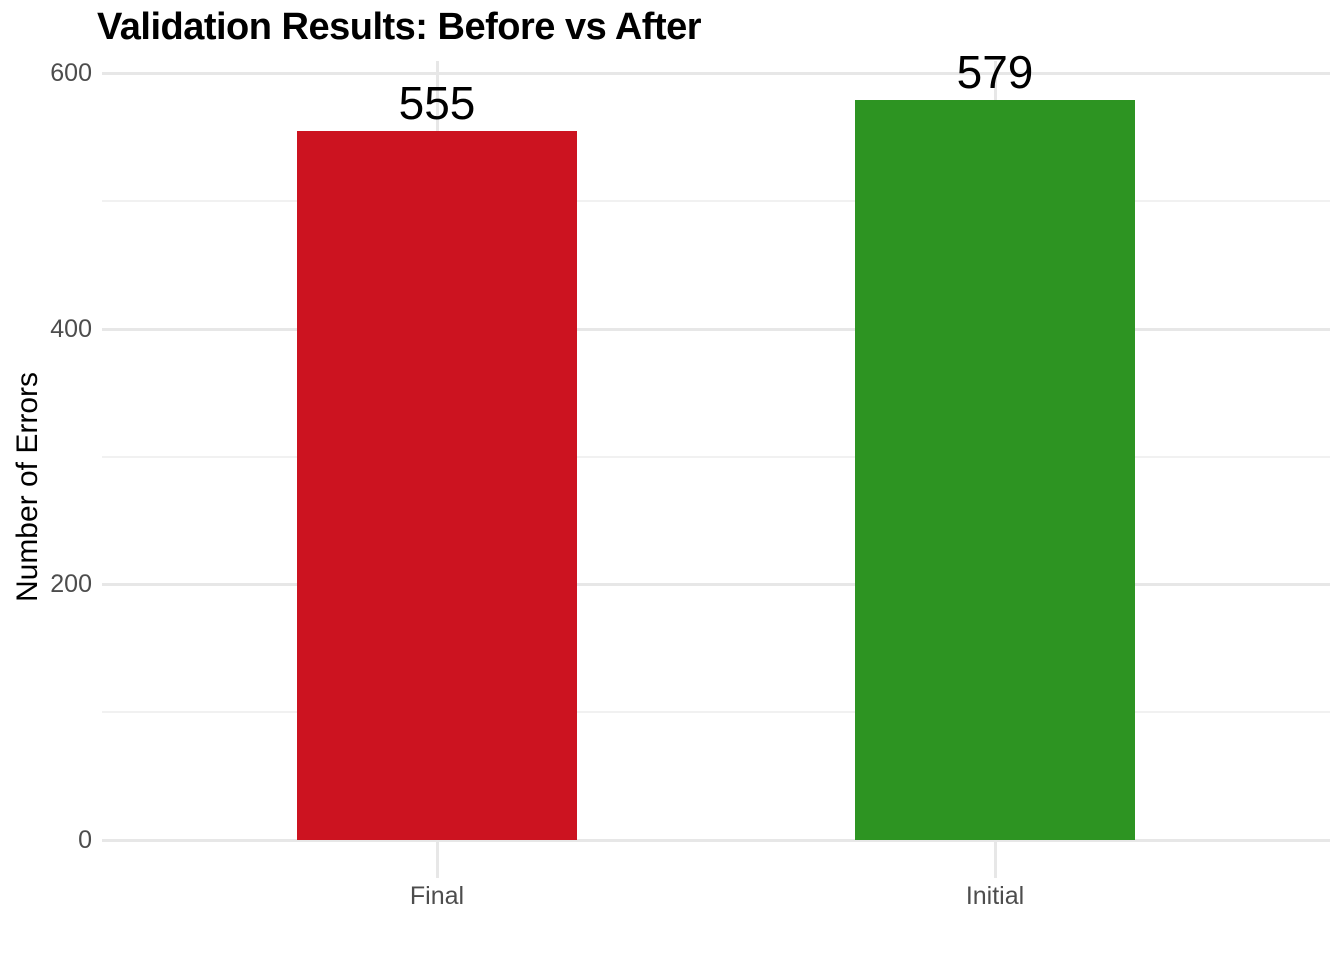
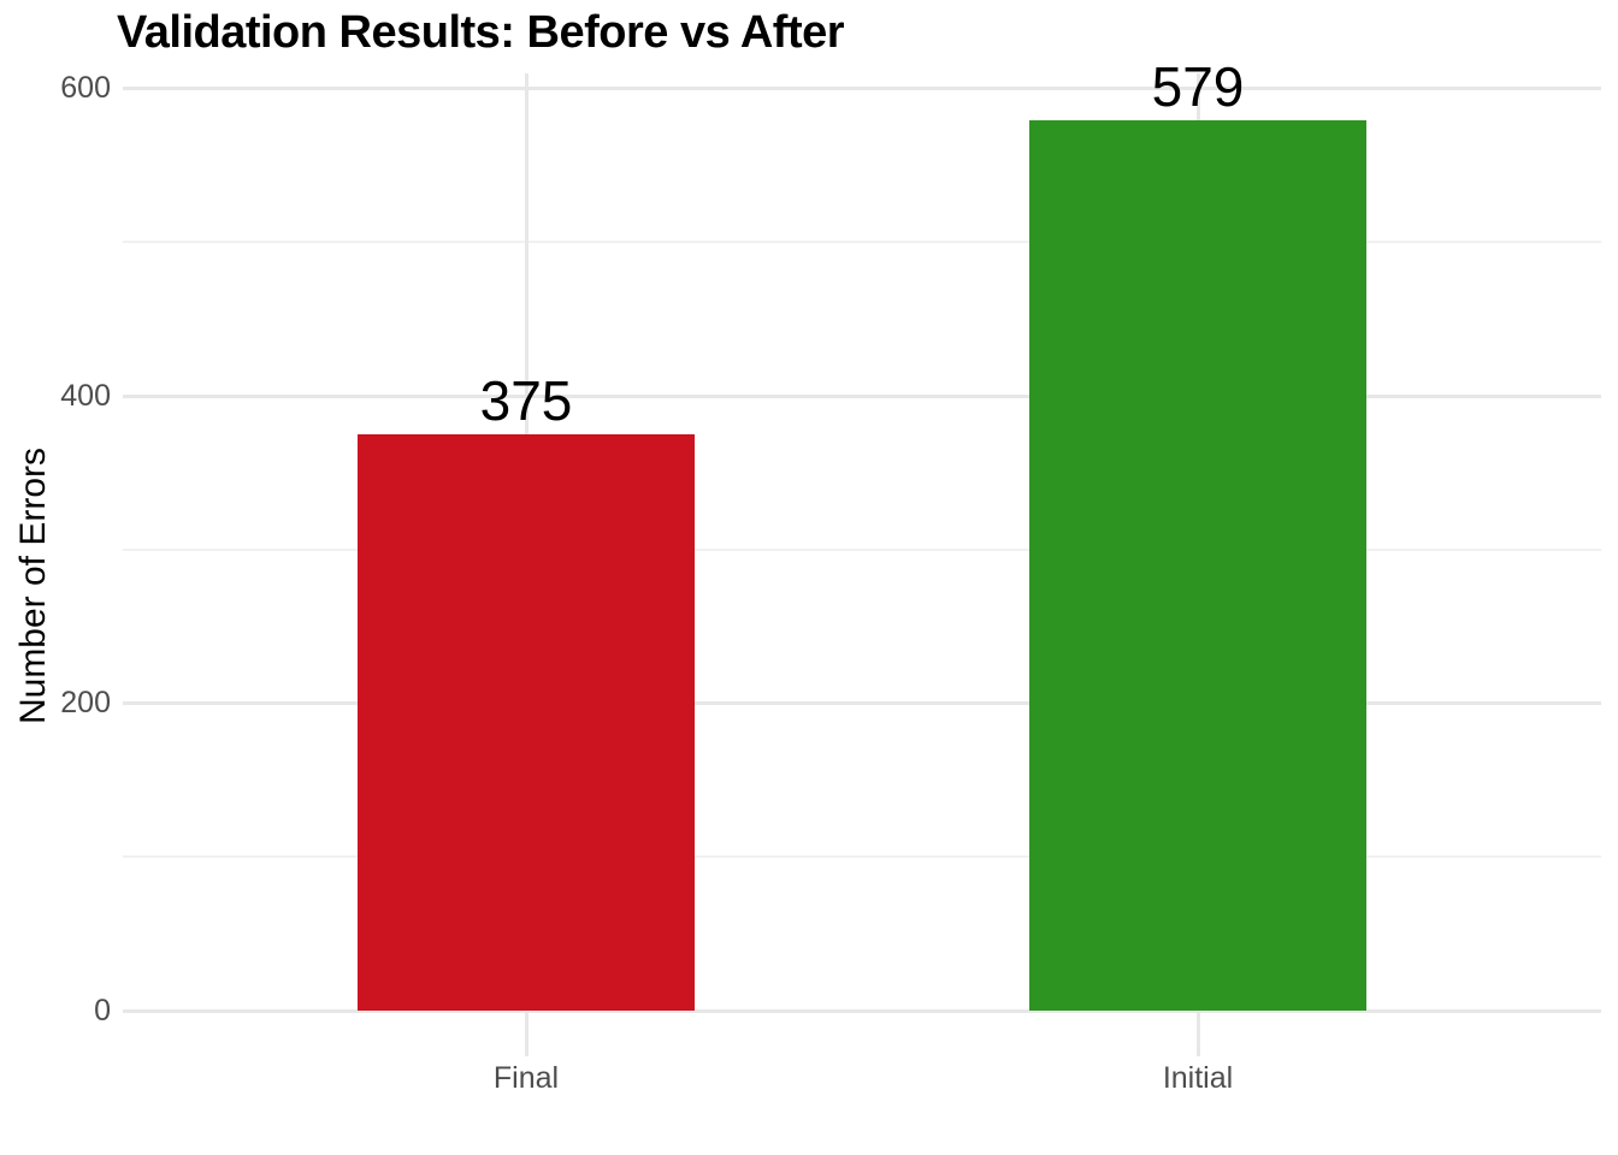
Final: 555 -> 375
